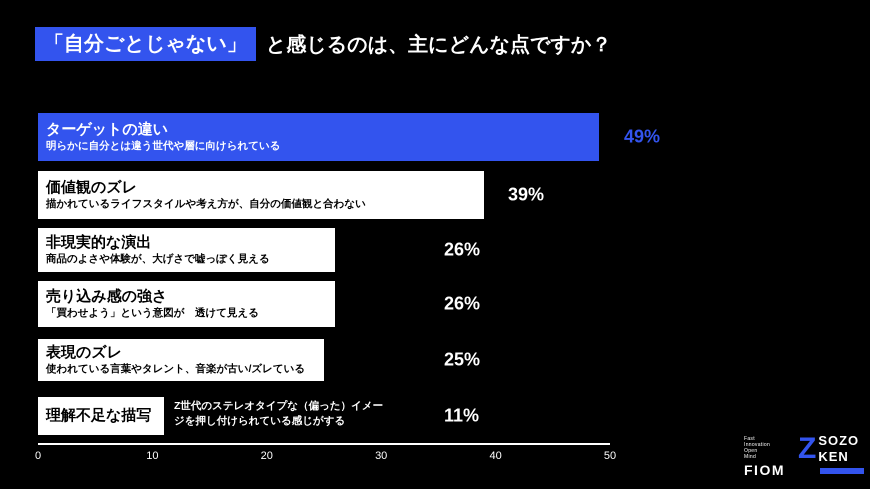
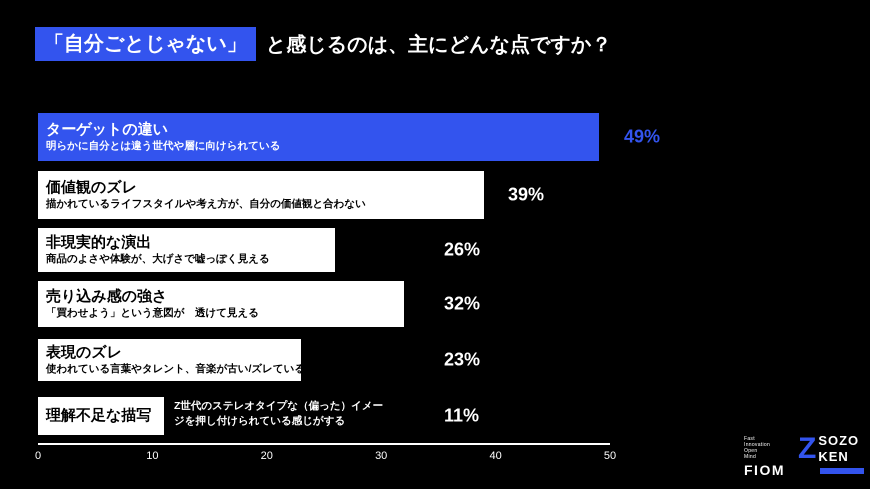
売り込み感の強さ: 26% -> 32%
表現のズレ: 25% -> 23%
